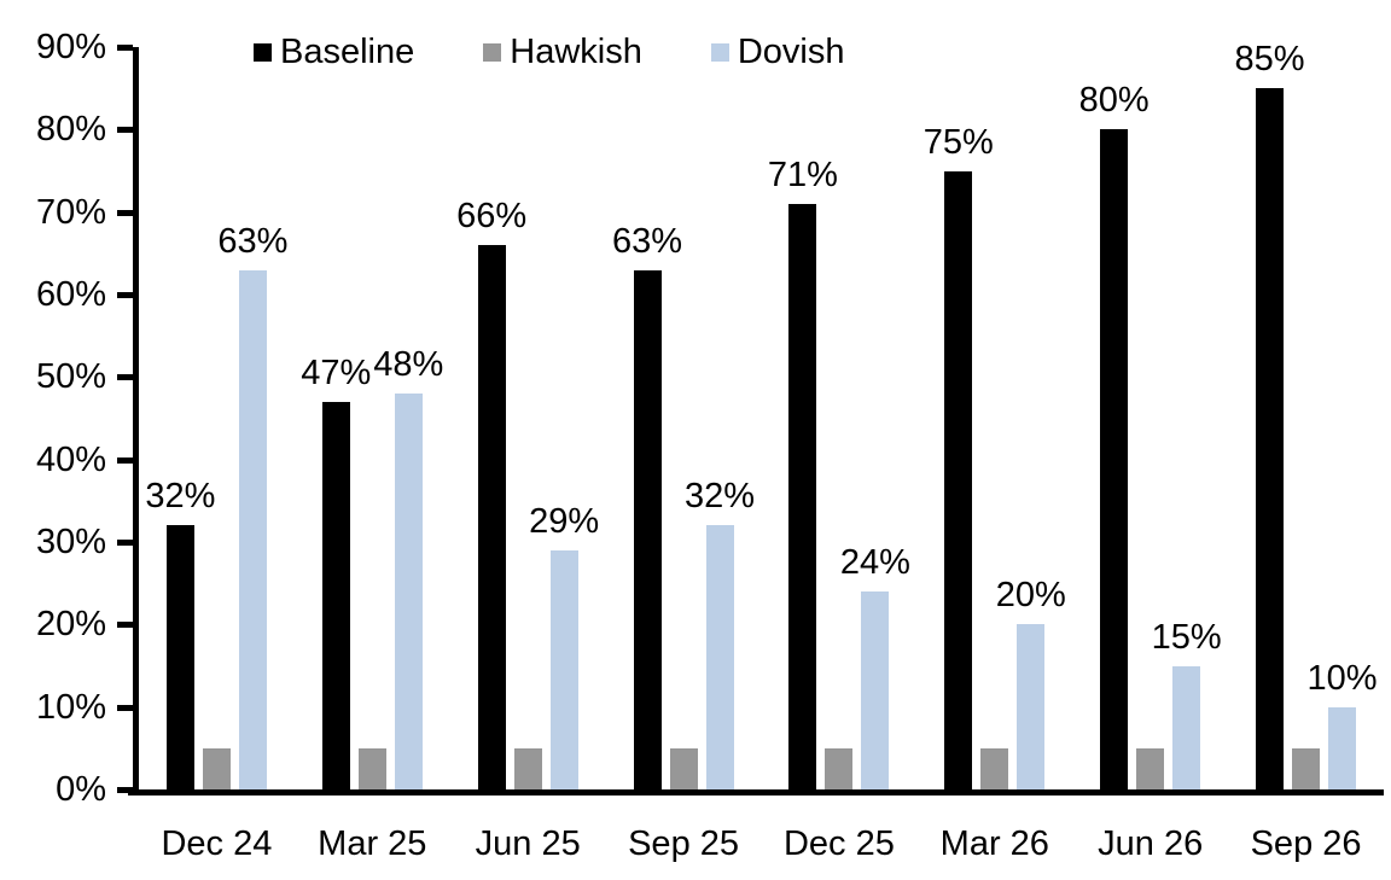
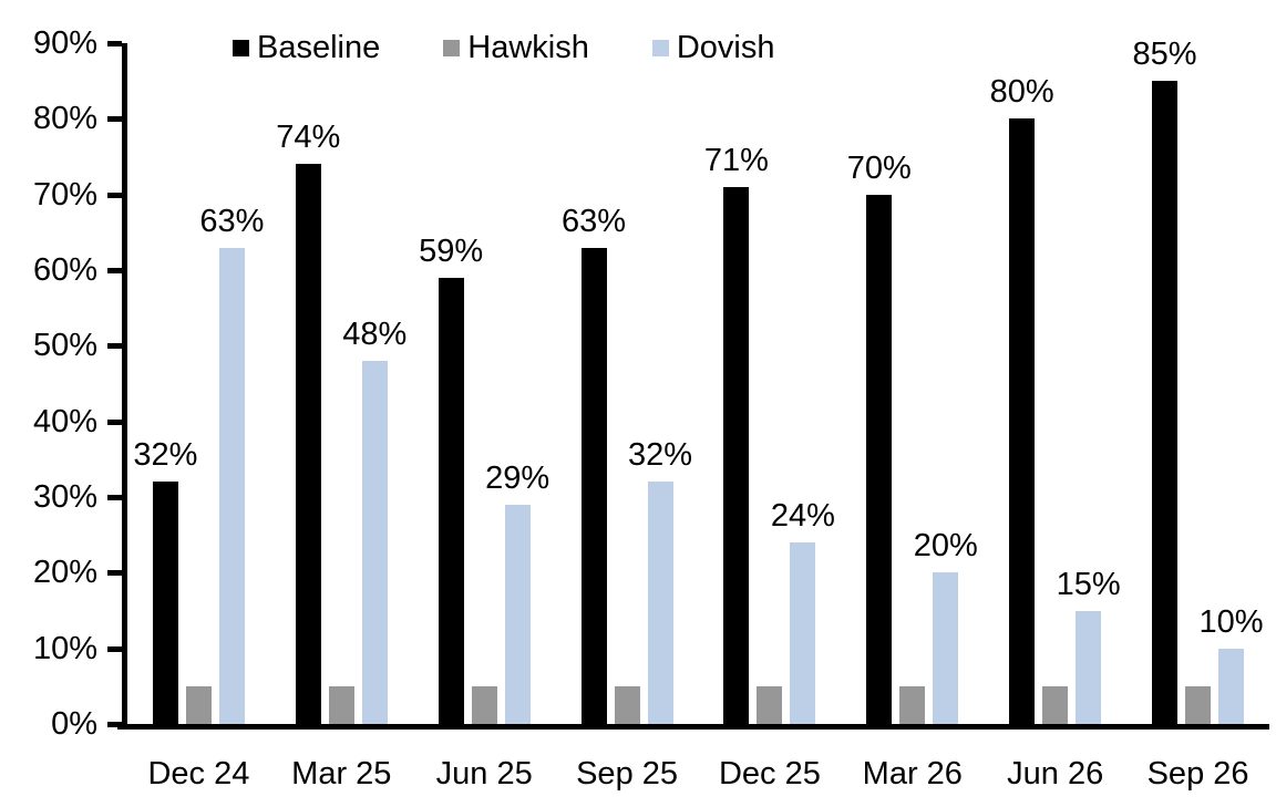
Baseline/Mar 25: 47% -> 74%
Baseline/Jun 25: 66% -> 59%
Baseline/Mar 26: 75% -> 70%
